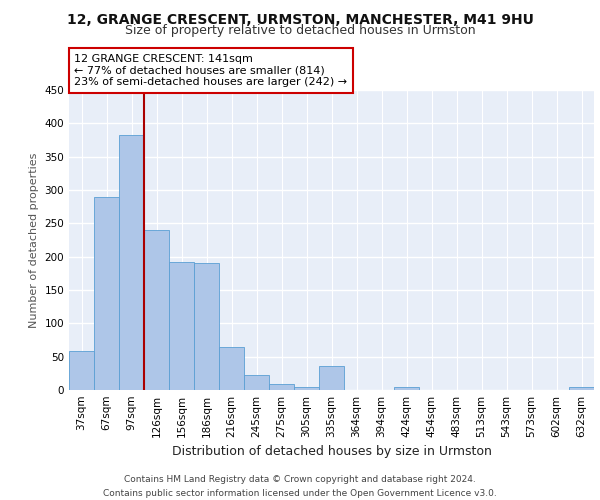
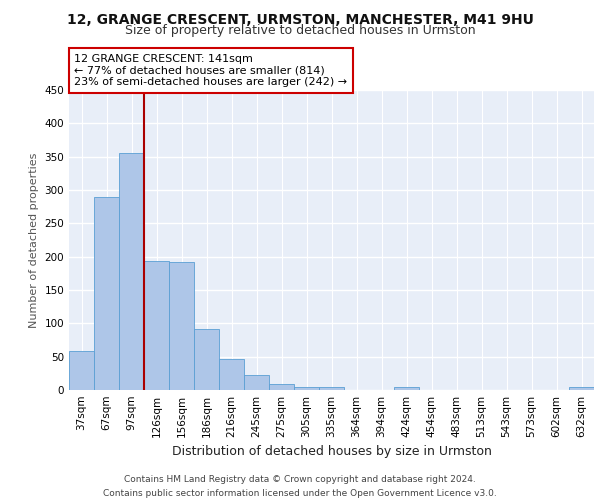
97sqm: 382 -> 356
126sqm: 240 -> 193
186sqm: 190 -> 91
216sqm: 64 -> 47
335sqm: 36 -> 5
